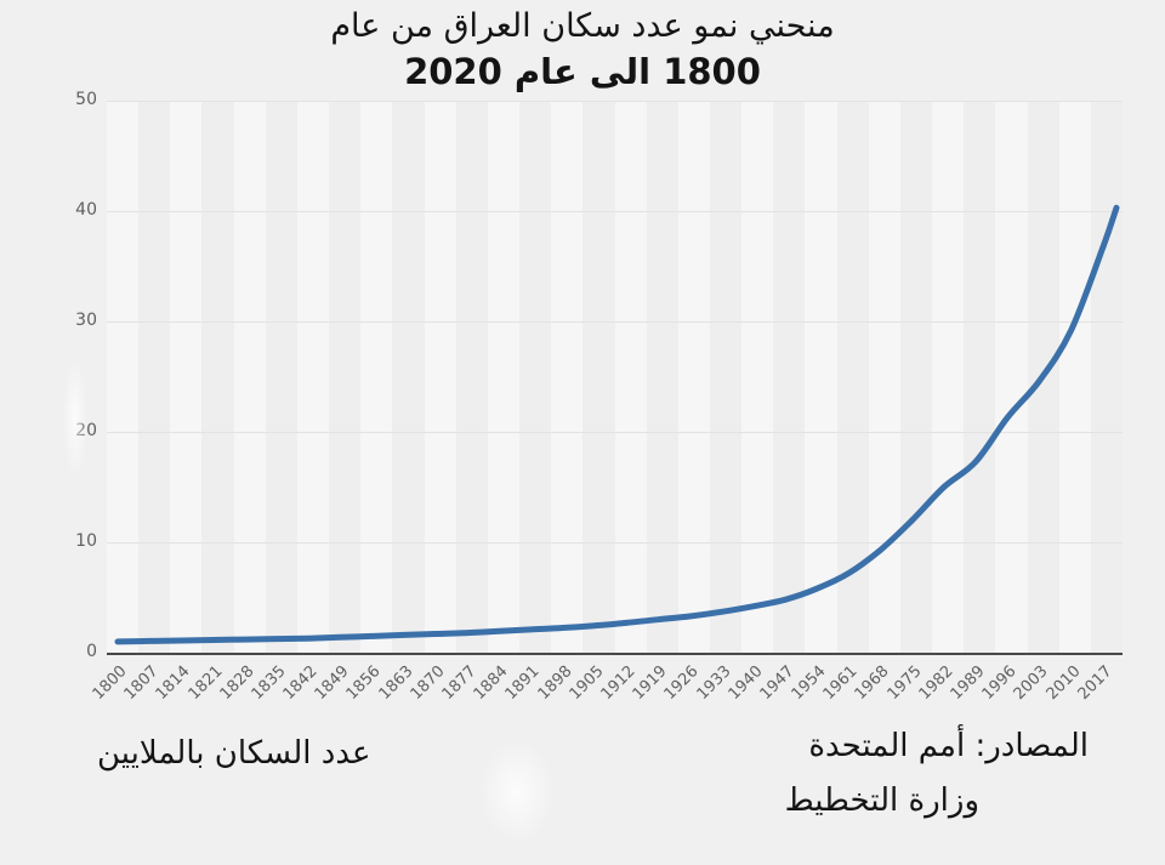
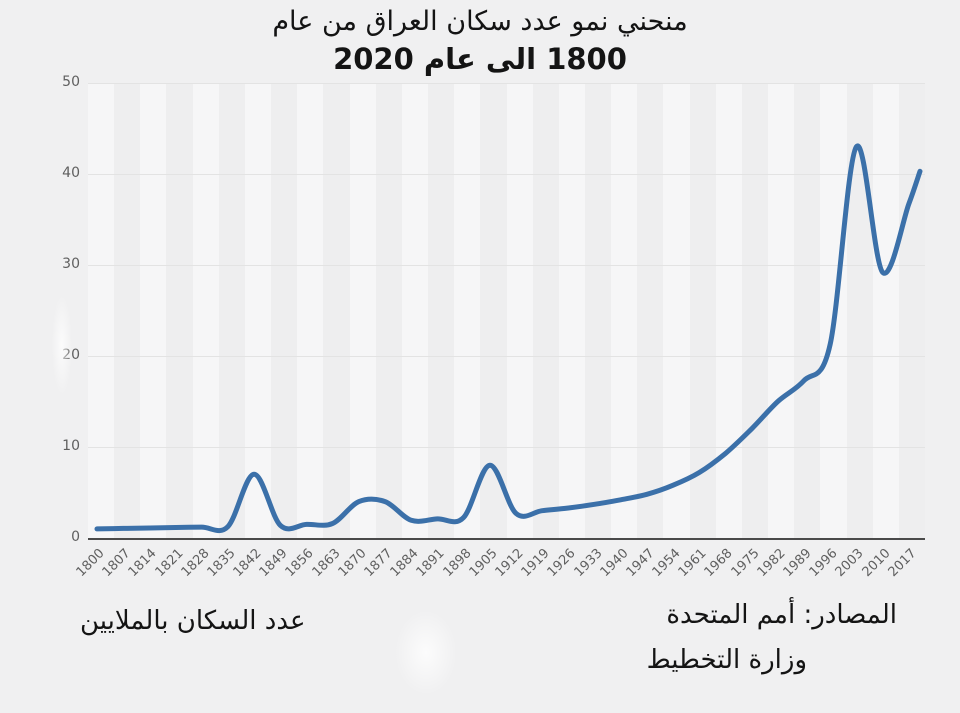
1842: 1 -> 7
1870: 2 -> 4
1877: 2 -> 4
1905: 2 -> 8
2003: 25 -> 43
